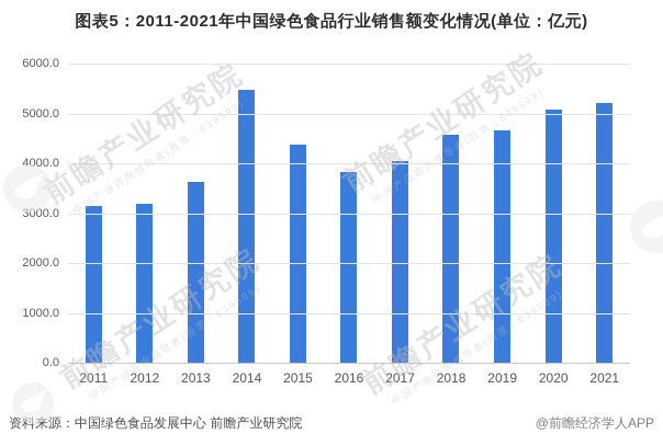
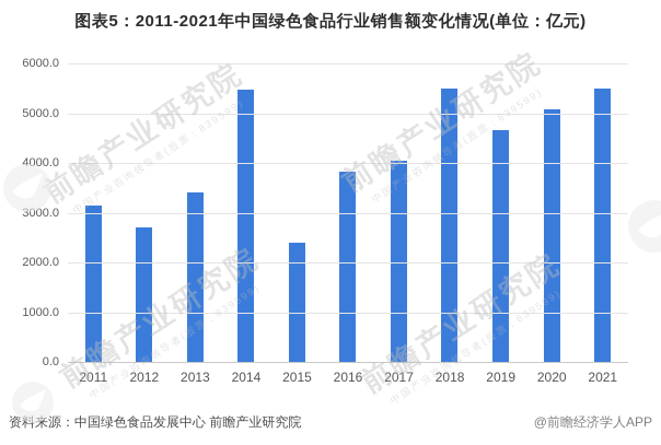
2012: 3200 -> 2700
2013: 3600 -> 3400
2015: 4400 -> 2400
2018: 4600 -> 5500
2021: 5200 -> 5500
